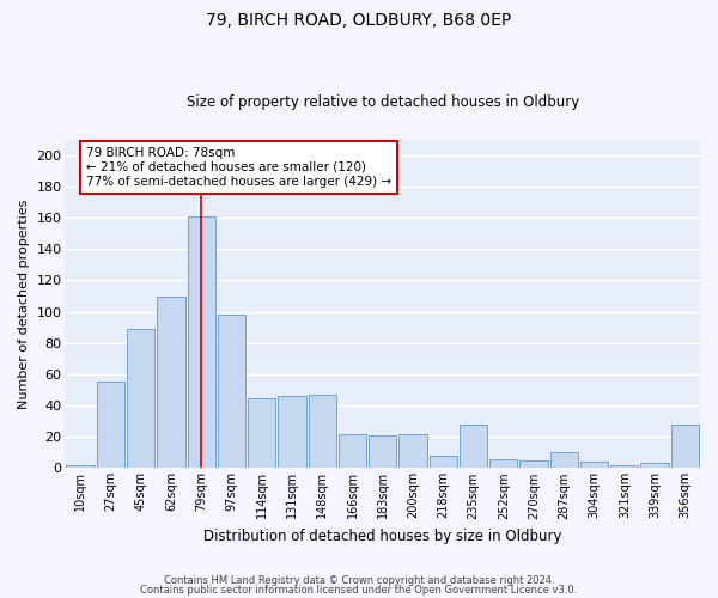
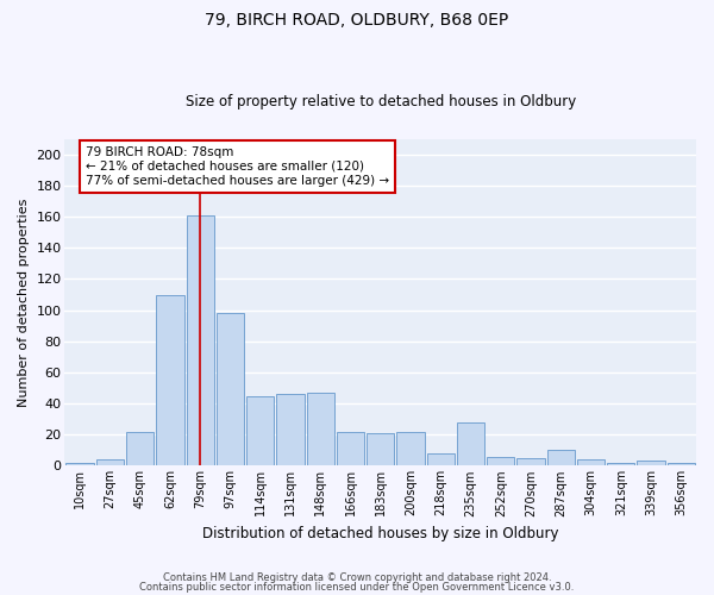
27sqm: 55 -> 4
45sqm: 89 -> 22
356sqm: 28 -> 2
